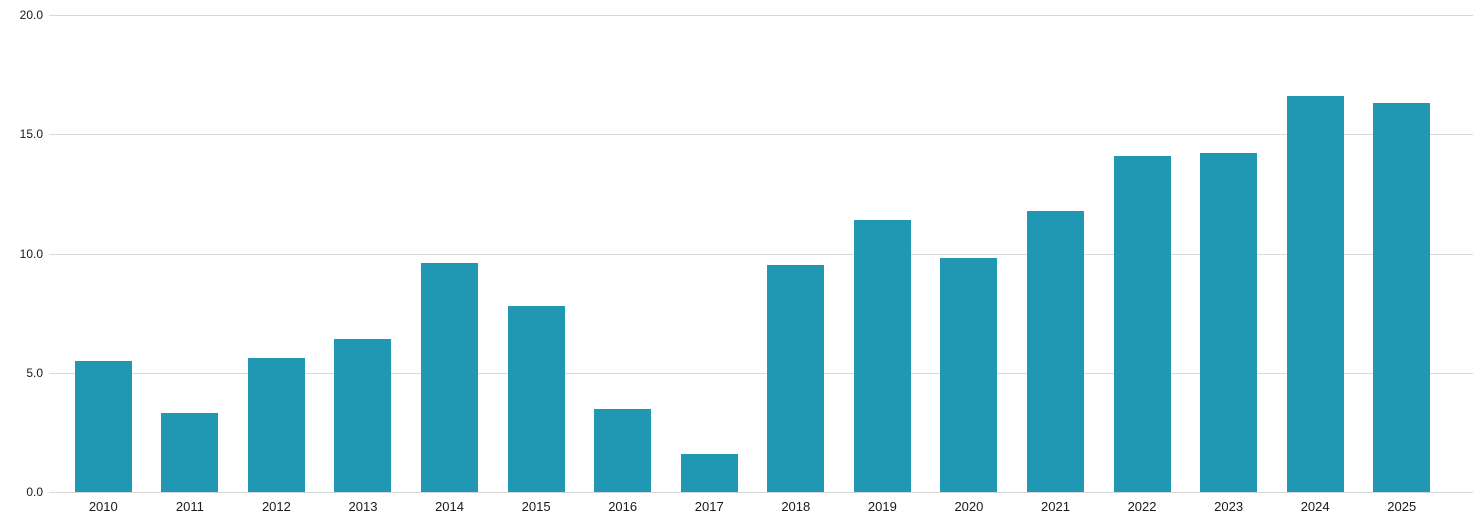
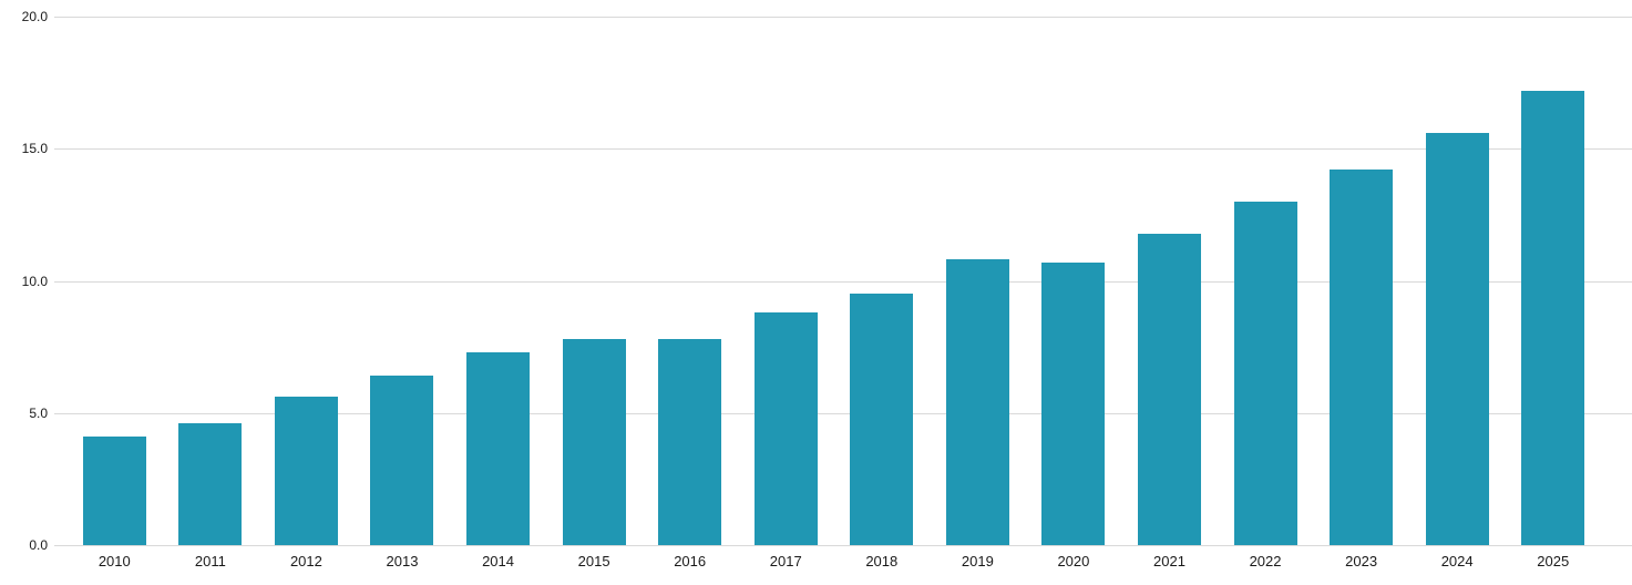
2010: 5.5 -> 4.1
2011: 3.3 -> 4.6
2014: 9.6 -> 7.3
2016: 3.5 -> 7.8
2017: 1.6 -> 8.8
2019: 11.4 -> 10.8
2020: 9.8 -> 10.7
2022: 14.1 -> 13.0
2024: 16.6 -> 15.6
2025: 16.3 -> 17.2
